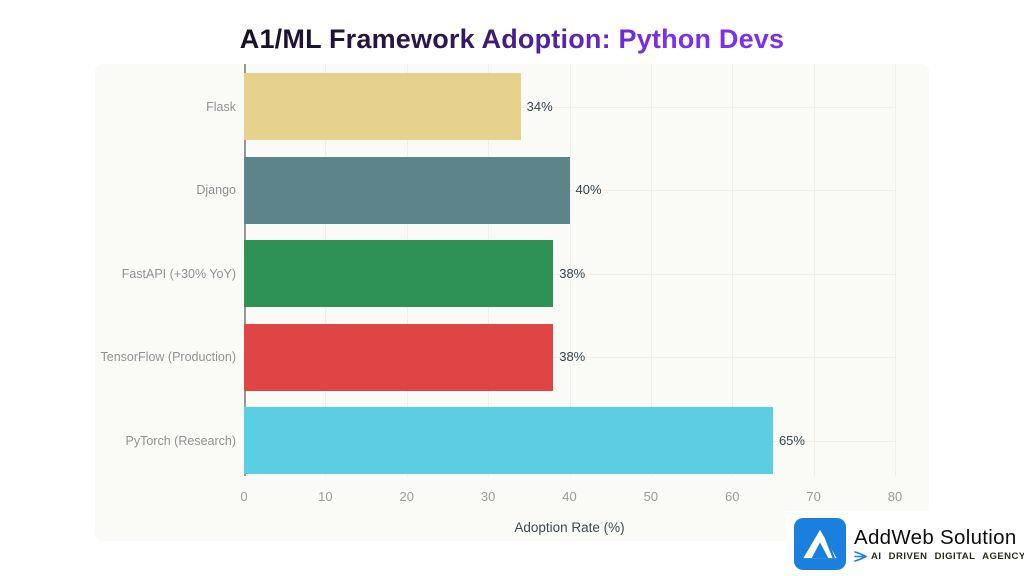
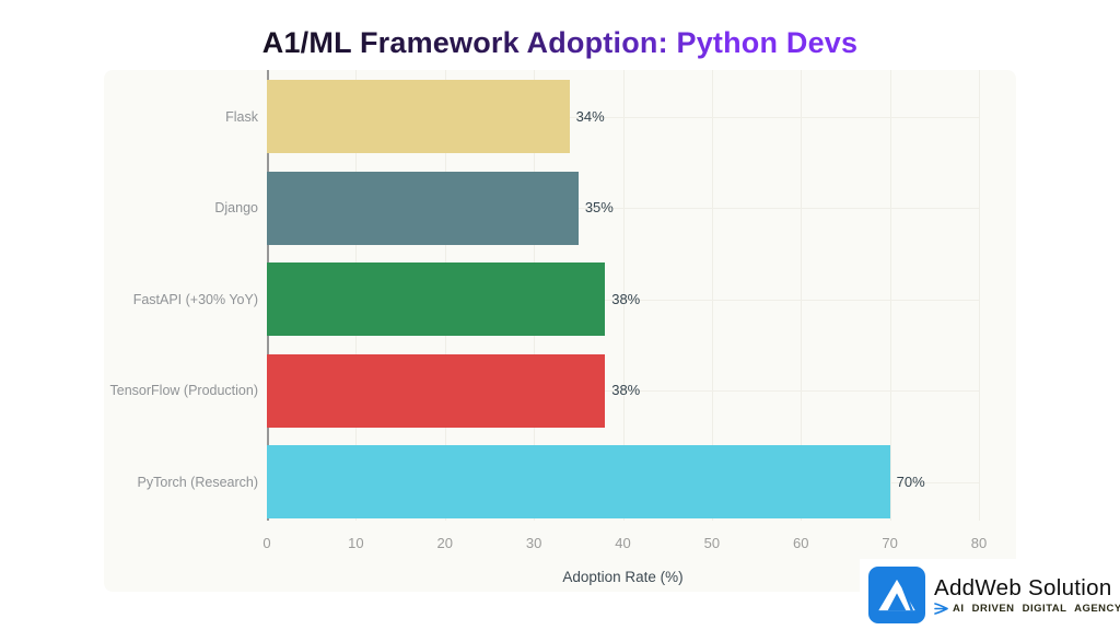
Django: 40% -> 35%
PyTorch (Research): 65% -> 70%
